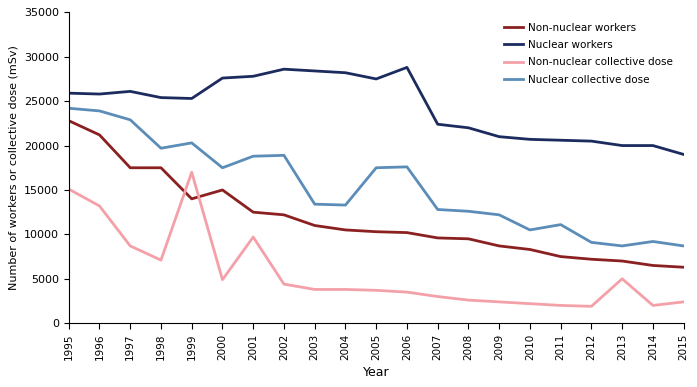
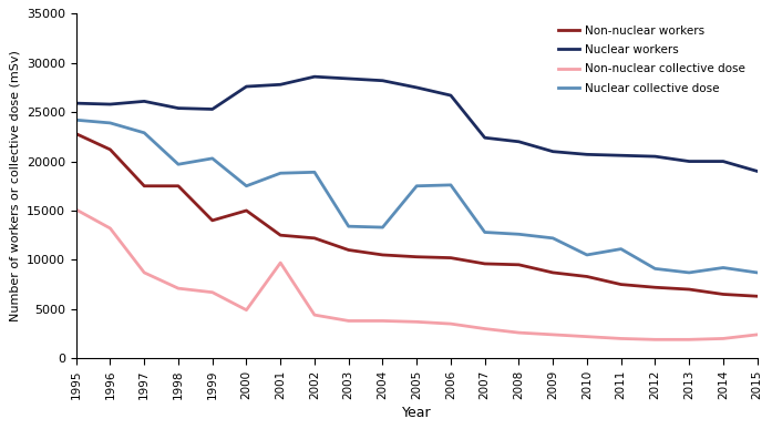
Non-nuclear collective dose/1999: 17000 -> 6700
Nuclear workers/2006: 28800 -> 26700
Non-nuclear collective dose/2013: 5000 -> 1900
